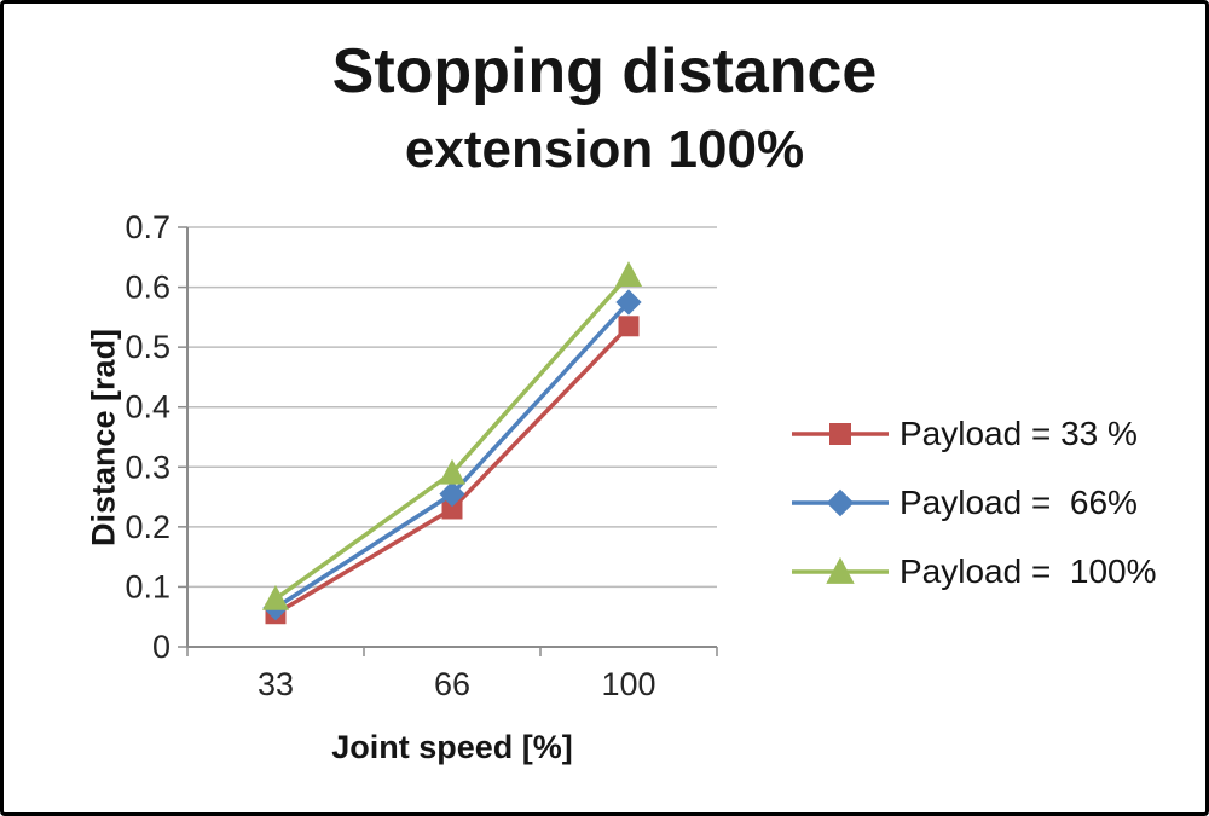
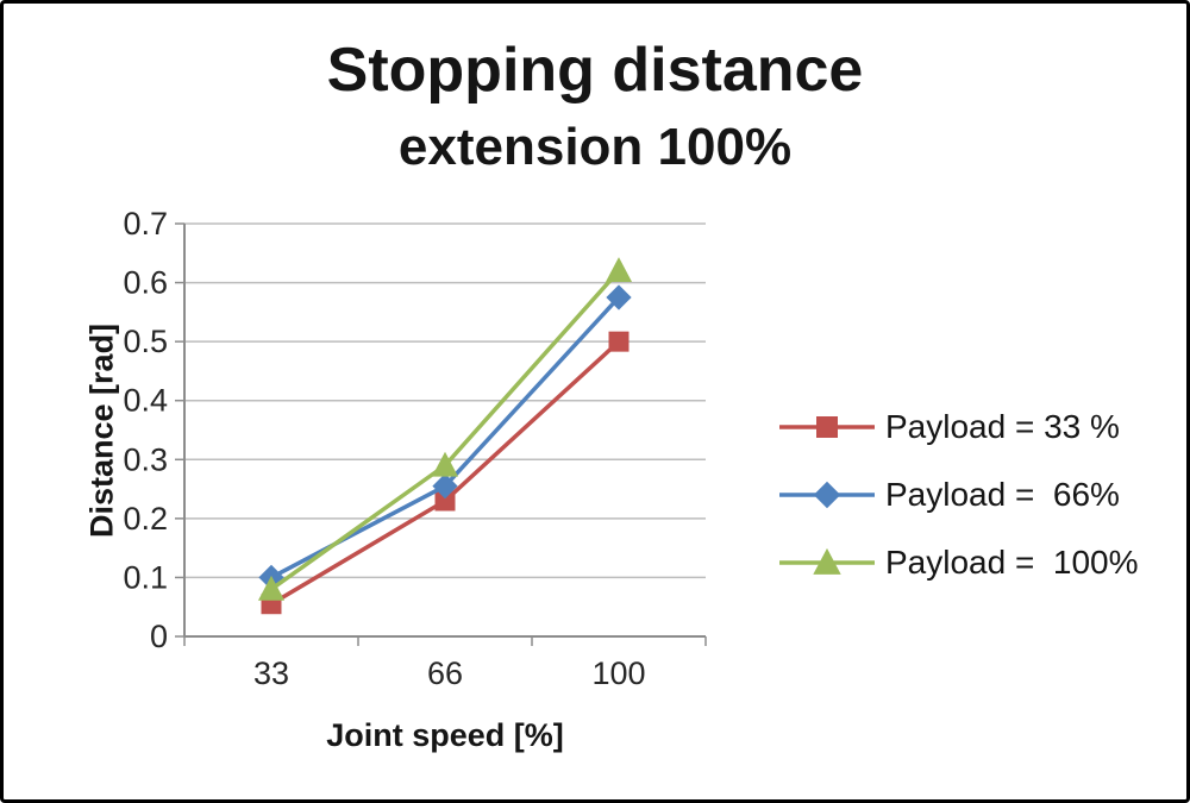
Payload = 66%/33: 0.07 -> 0.10
Payload = 33 %/100: 0.54 -> 0.50
